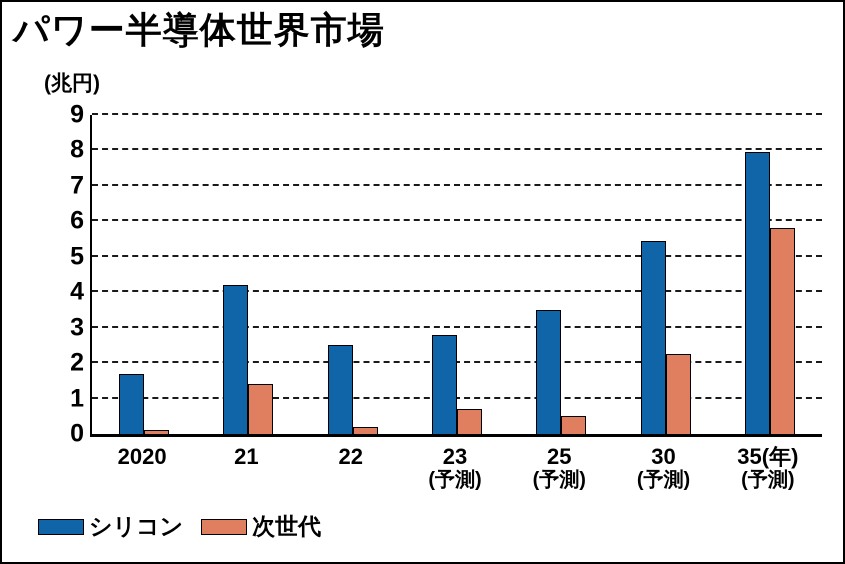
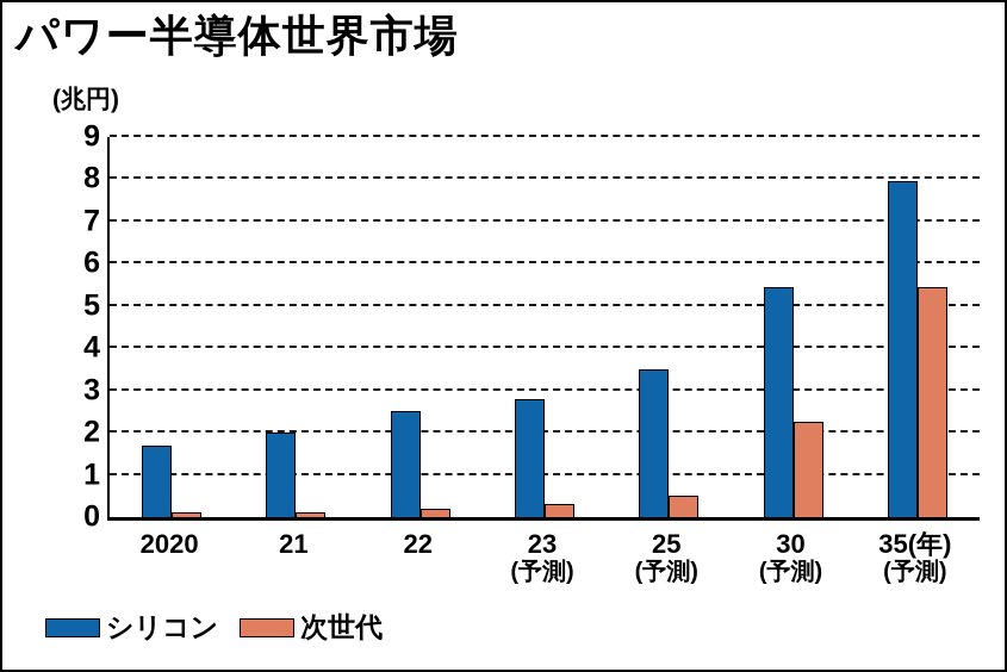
シリコン/21: 4.2 -> 2.0
次世代/21: 1.4 -> 0.1
次世代/23: 0.7 -> 0.3
次世代/35(年): 5.8 -> 5.5
